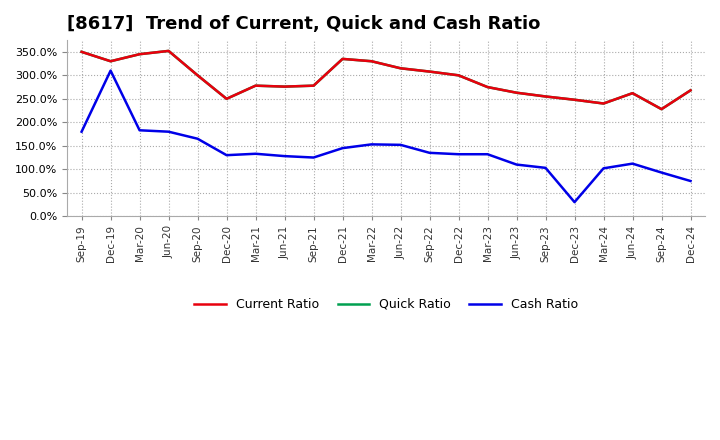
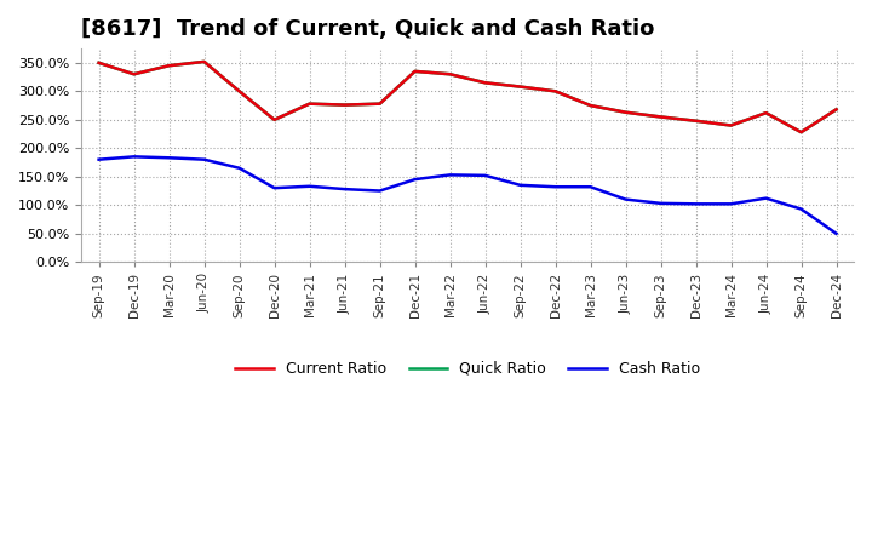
Cash Ratio/Dec-19: 310% -> 185%
Cash Ratio/Dec-23: 30% -> 102%
Cash Ratio/Dec-24: 75% -> 50%
